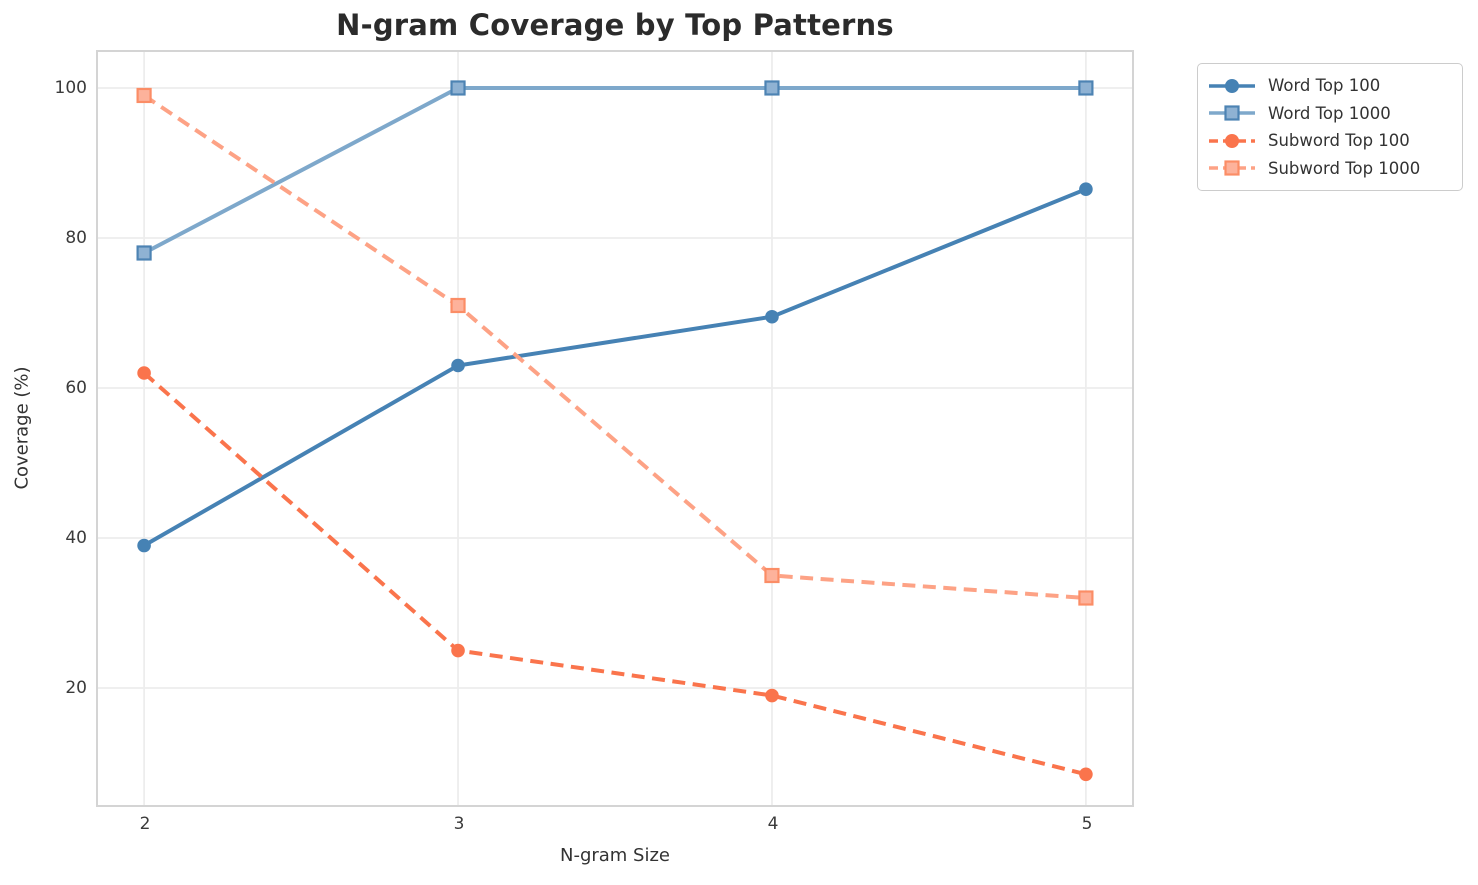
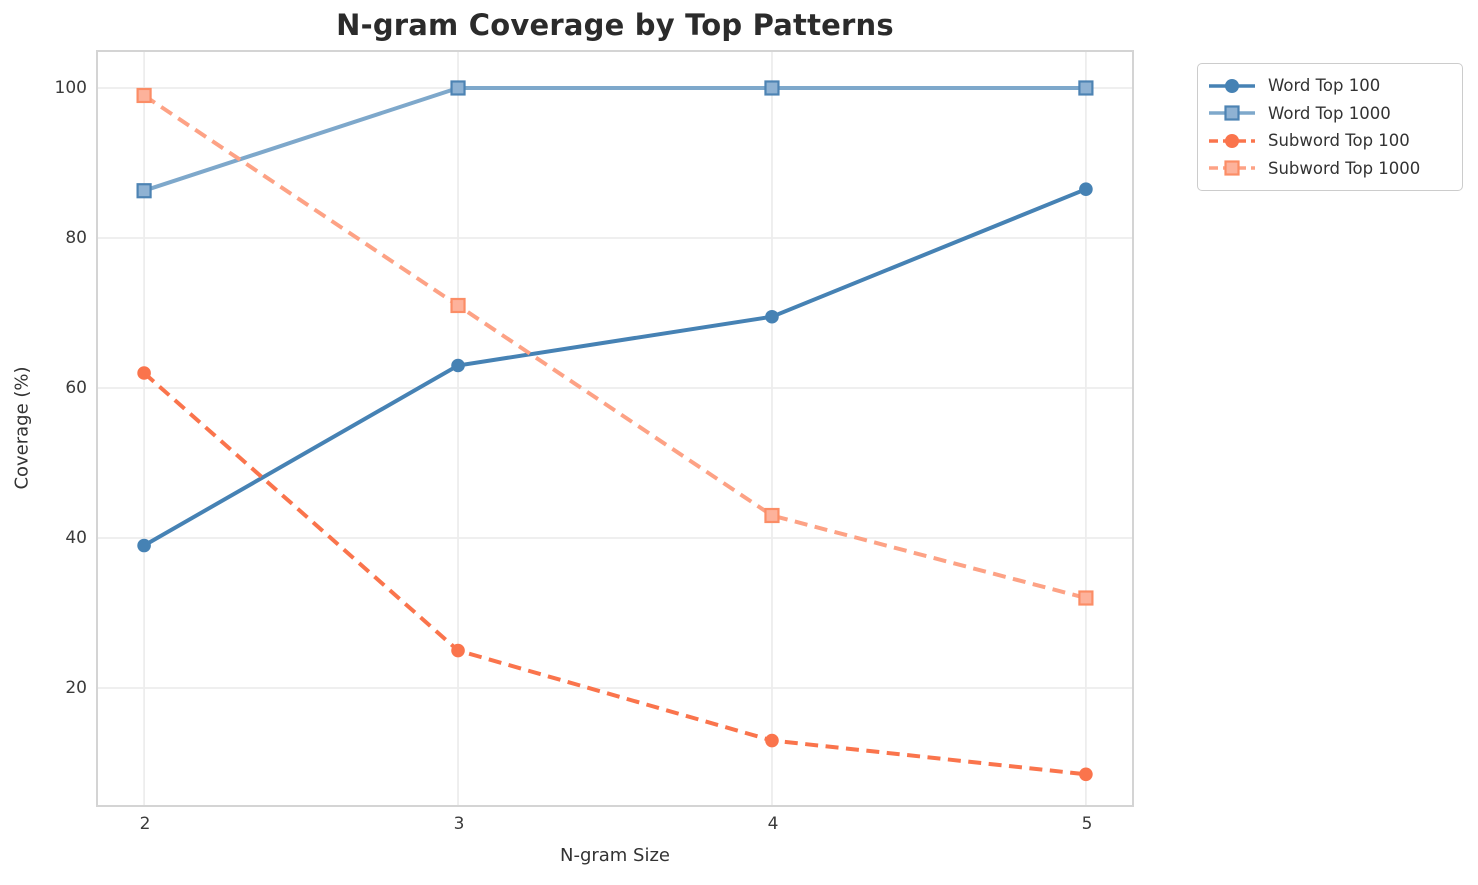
Word Top 1000/2: 78 -> 86
Subword Top 100/4: 19 -> 13
Subword Top 1000/4: 35 -> 43
